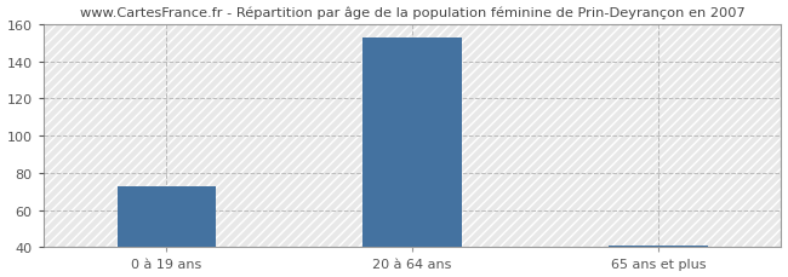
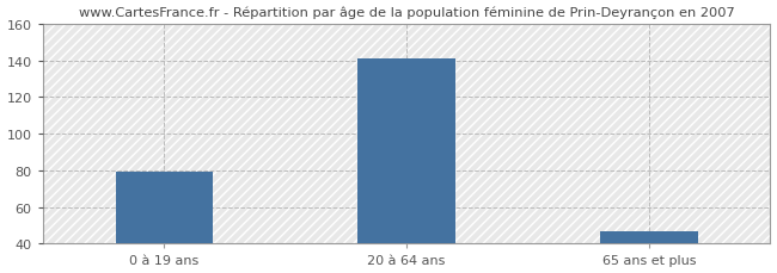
0 à 19 ans: 73 -> 79
20 à 64 ans: 153 -> 141
65 ans et plus: 41 -> 47
